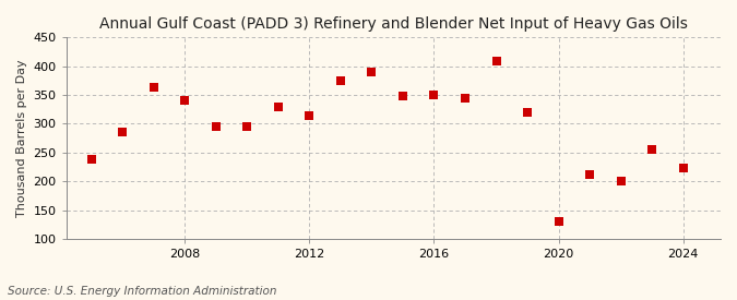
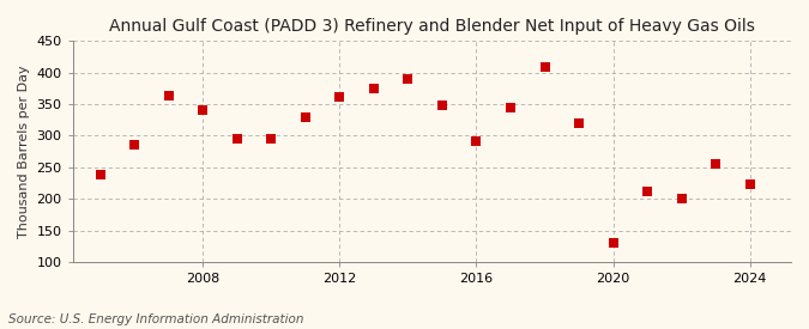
2012: 315 -> 362
2016: 350 -> 292
